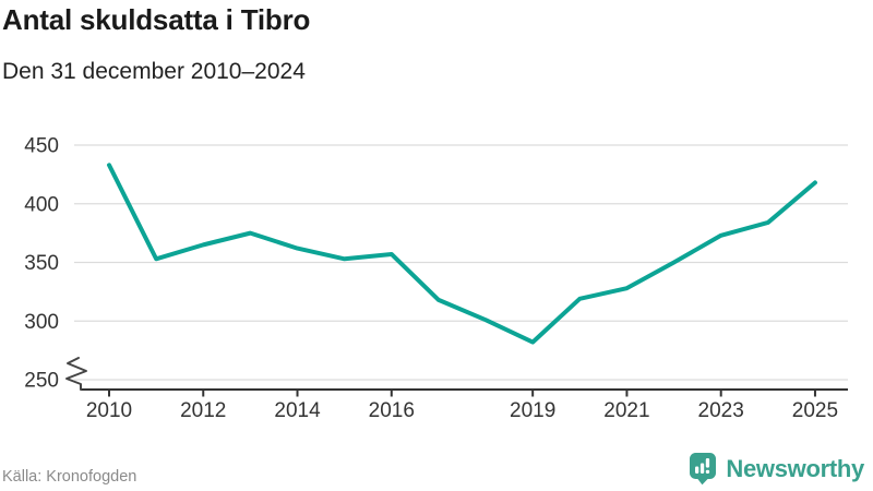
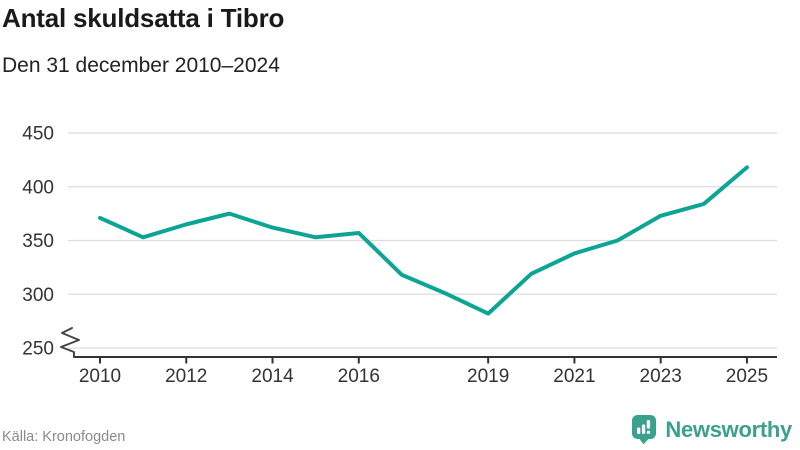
2010: 433 -> 371
2021: 328 -> 338
